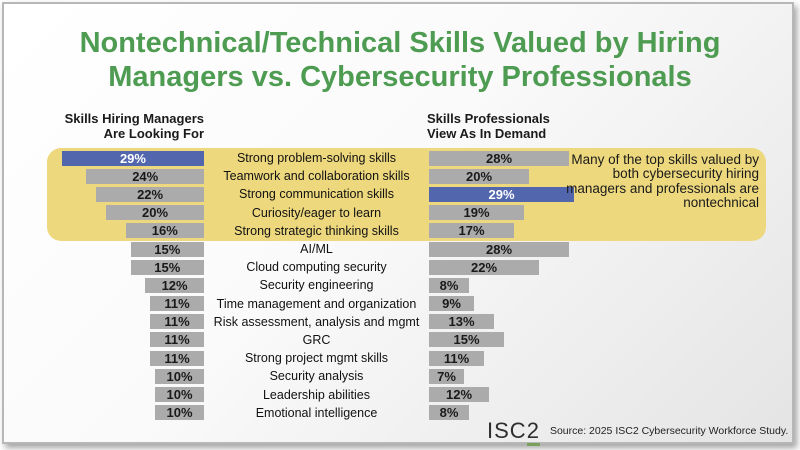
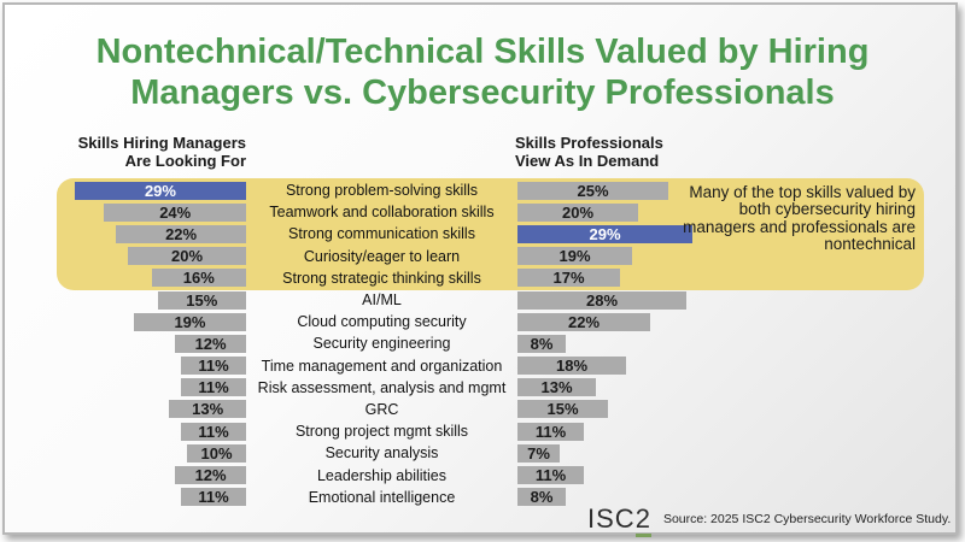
Skills Professionals View As In Demand/Strong problem-solving skills: 28% -> 25%
Skills Hiring Managers Are Looking For/Cloud computing security: 15% -> 19%
Skills Professionals View As In Demand/Time management and organization: 9% -> 18%
Skills Hiring Managers Are Looking For/GRC: 11% -> 13%
Skills Hiring Managers Are Looking For/Leadership abilities: 10% -> 12%
Skills Professionals View As In Demand/Leadership abilities: 12% -> 11%
Skills Hiring Managers Are Looking For/Emotional intelligence: 10% -> 11%
